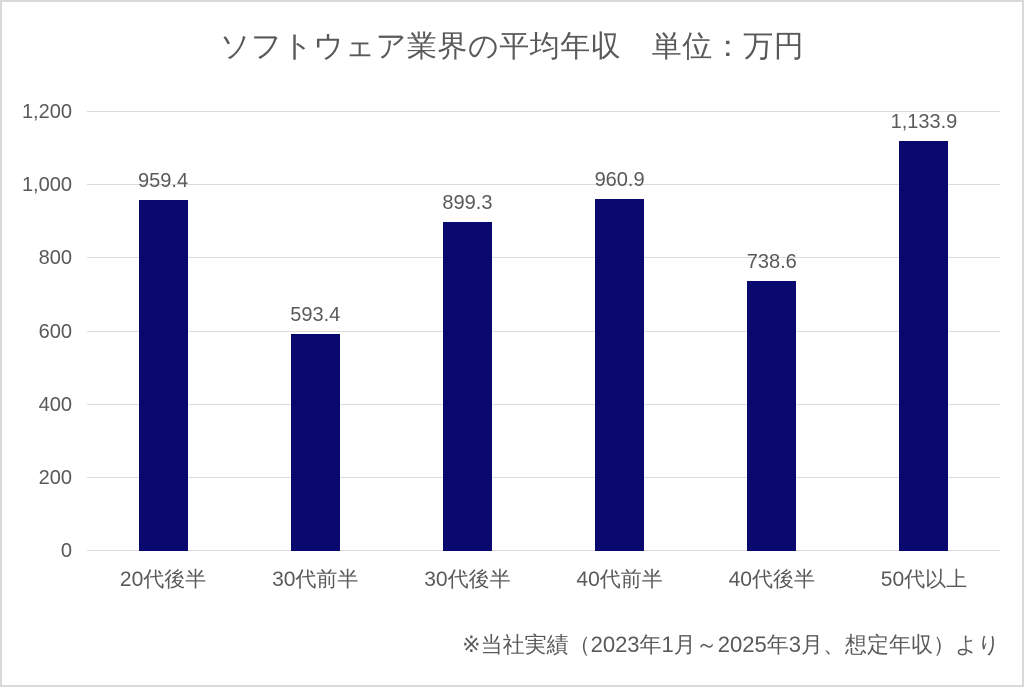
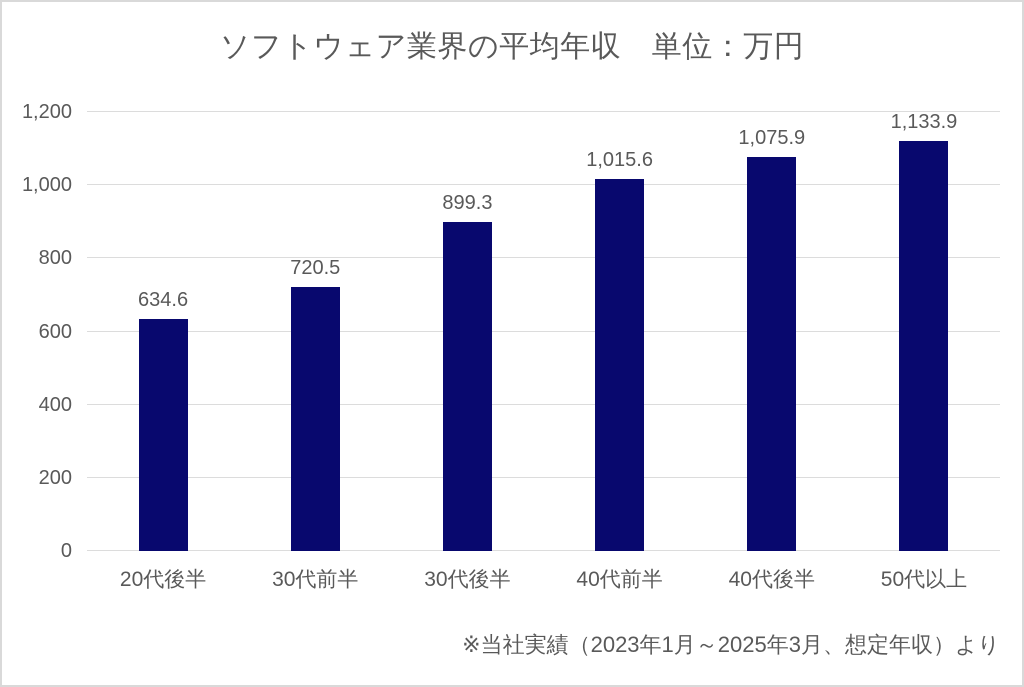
20代後半: 959.4 -> 634.6
30代前半: 593.4 -> 720.5
40代前半: 960.9 -> 1,015.6
40代後半: 738.6 -> 1,075.9
